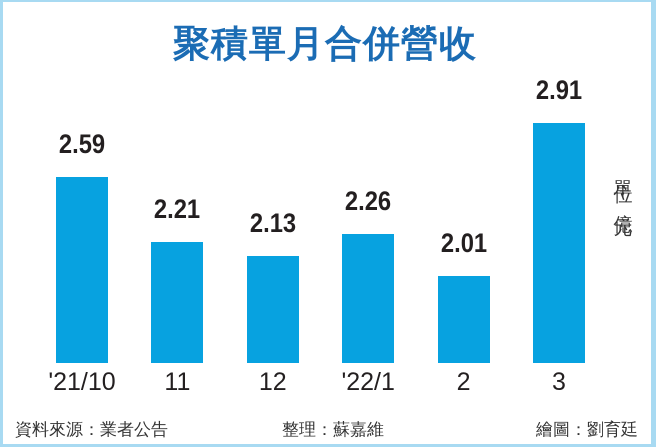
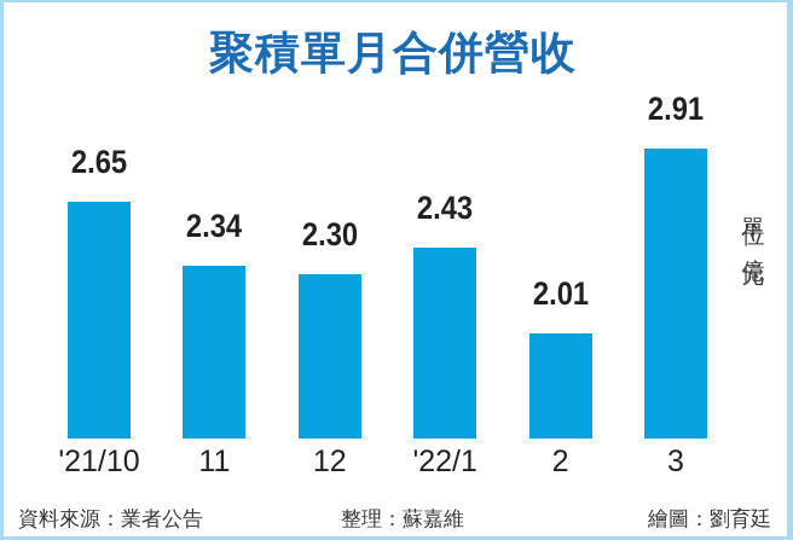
'21/10: 2.59 -> 2.65
11: 2.21 -> 2.34
12: 2.13 -> 2.30
'22/1: 2.26 -> 2.43
